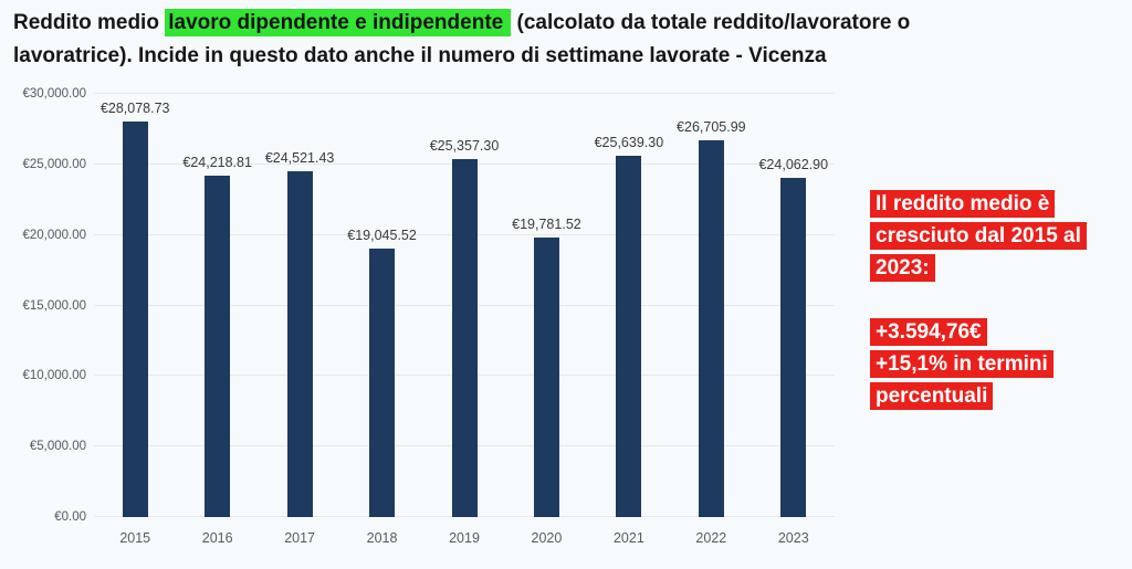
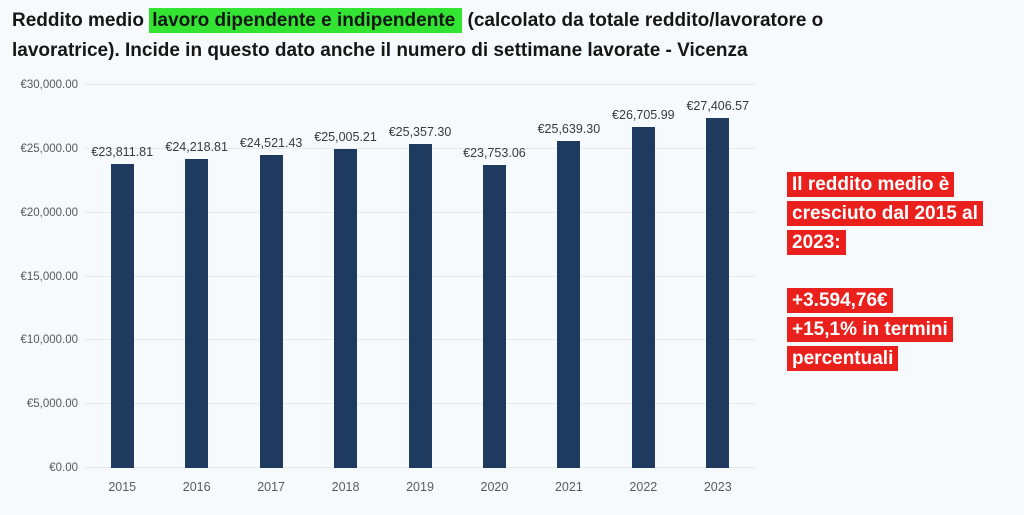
2015: €28,078.73 -> €23,811.81
2018: €19,045.52 -> €25,005.21
2020: €19,781.52 -> €23,753.06
2023: €24,062.90 -> €27,406.57
